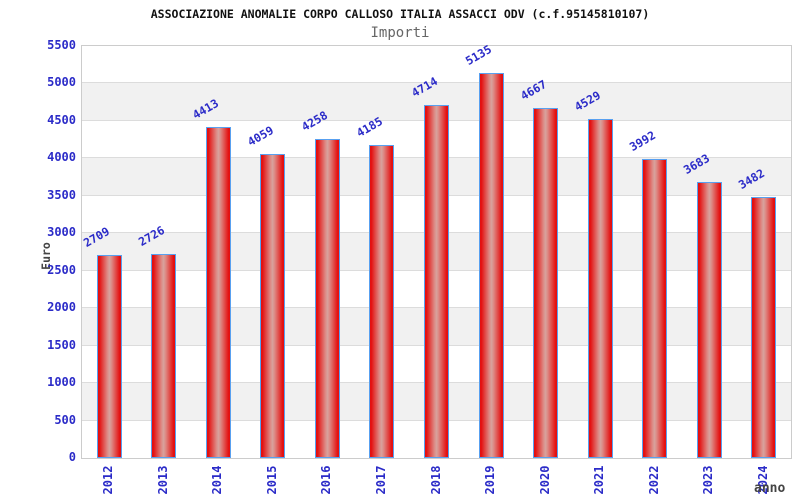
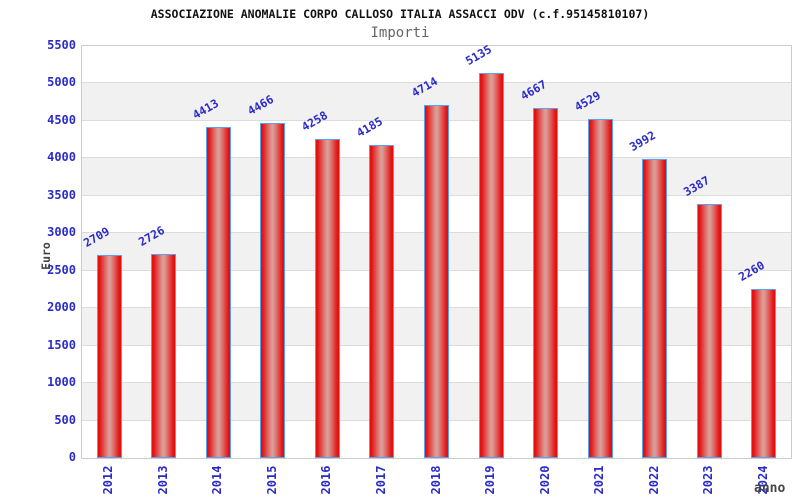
2015: 4059 -> 4466
2023: 3683 -> 3387
2024: 3482 -> 2260
